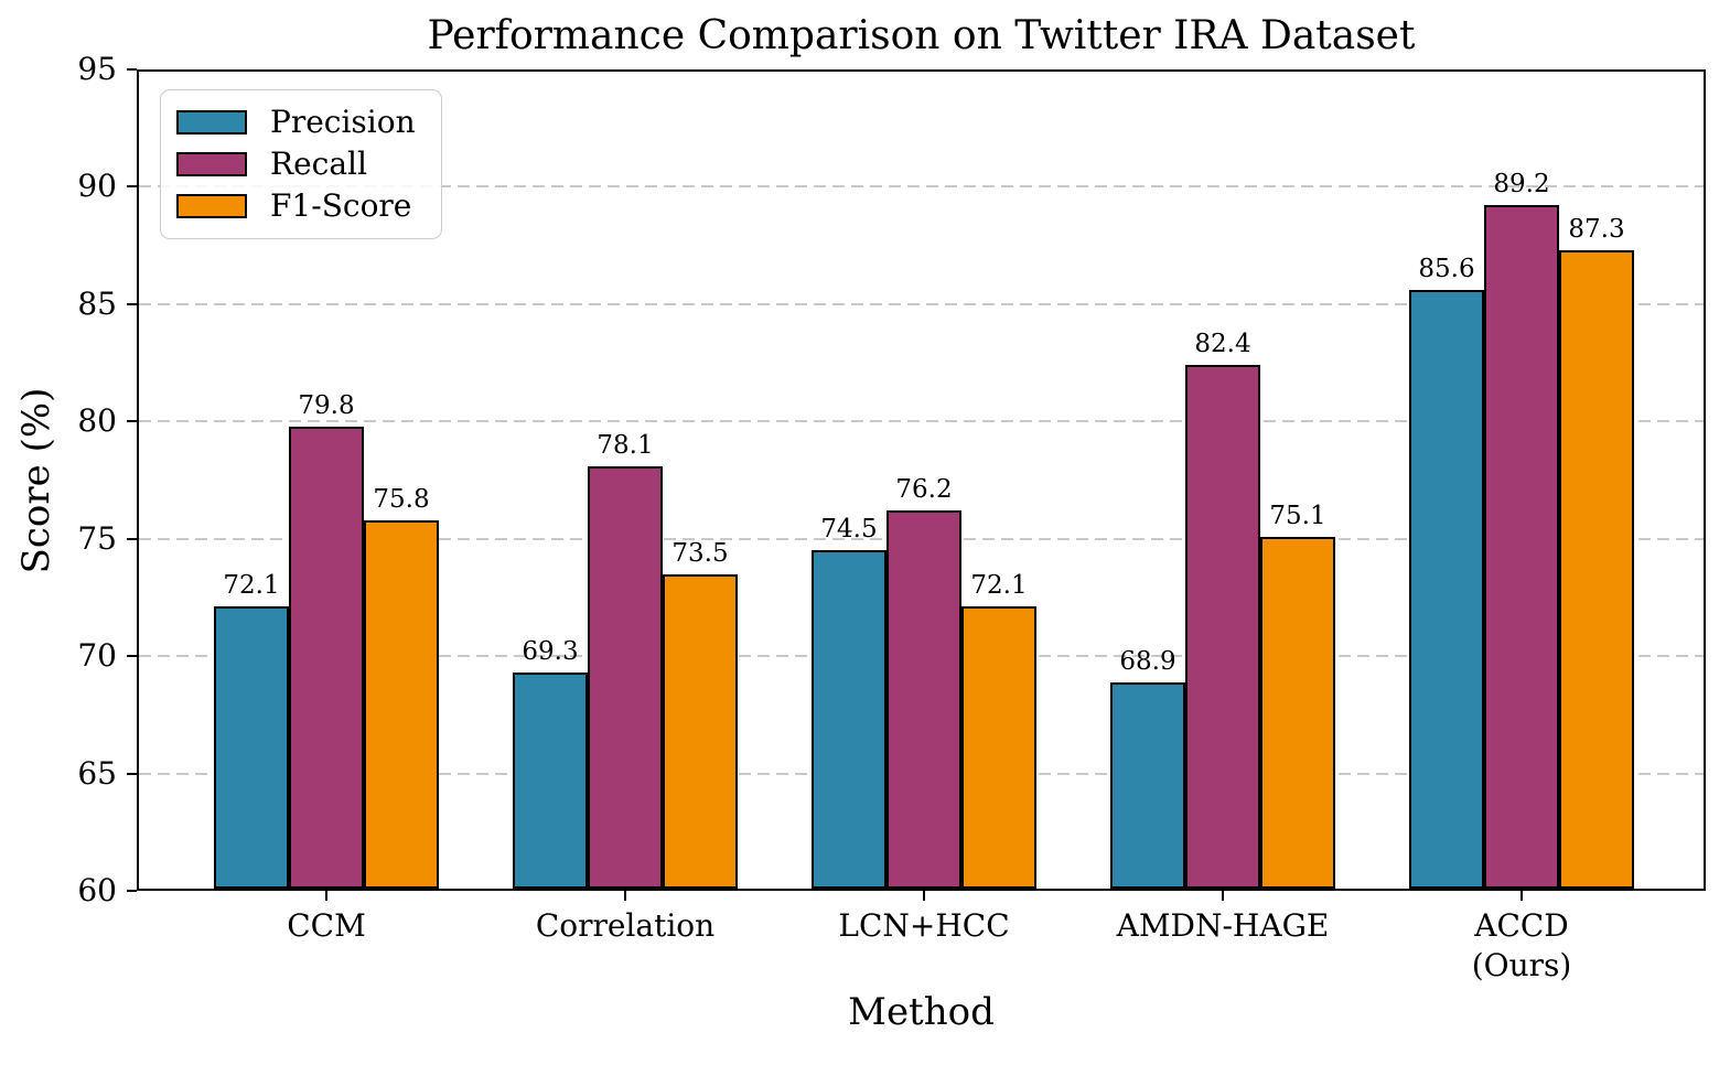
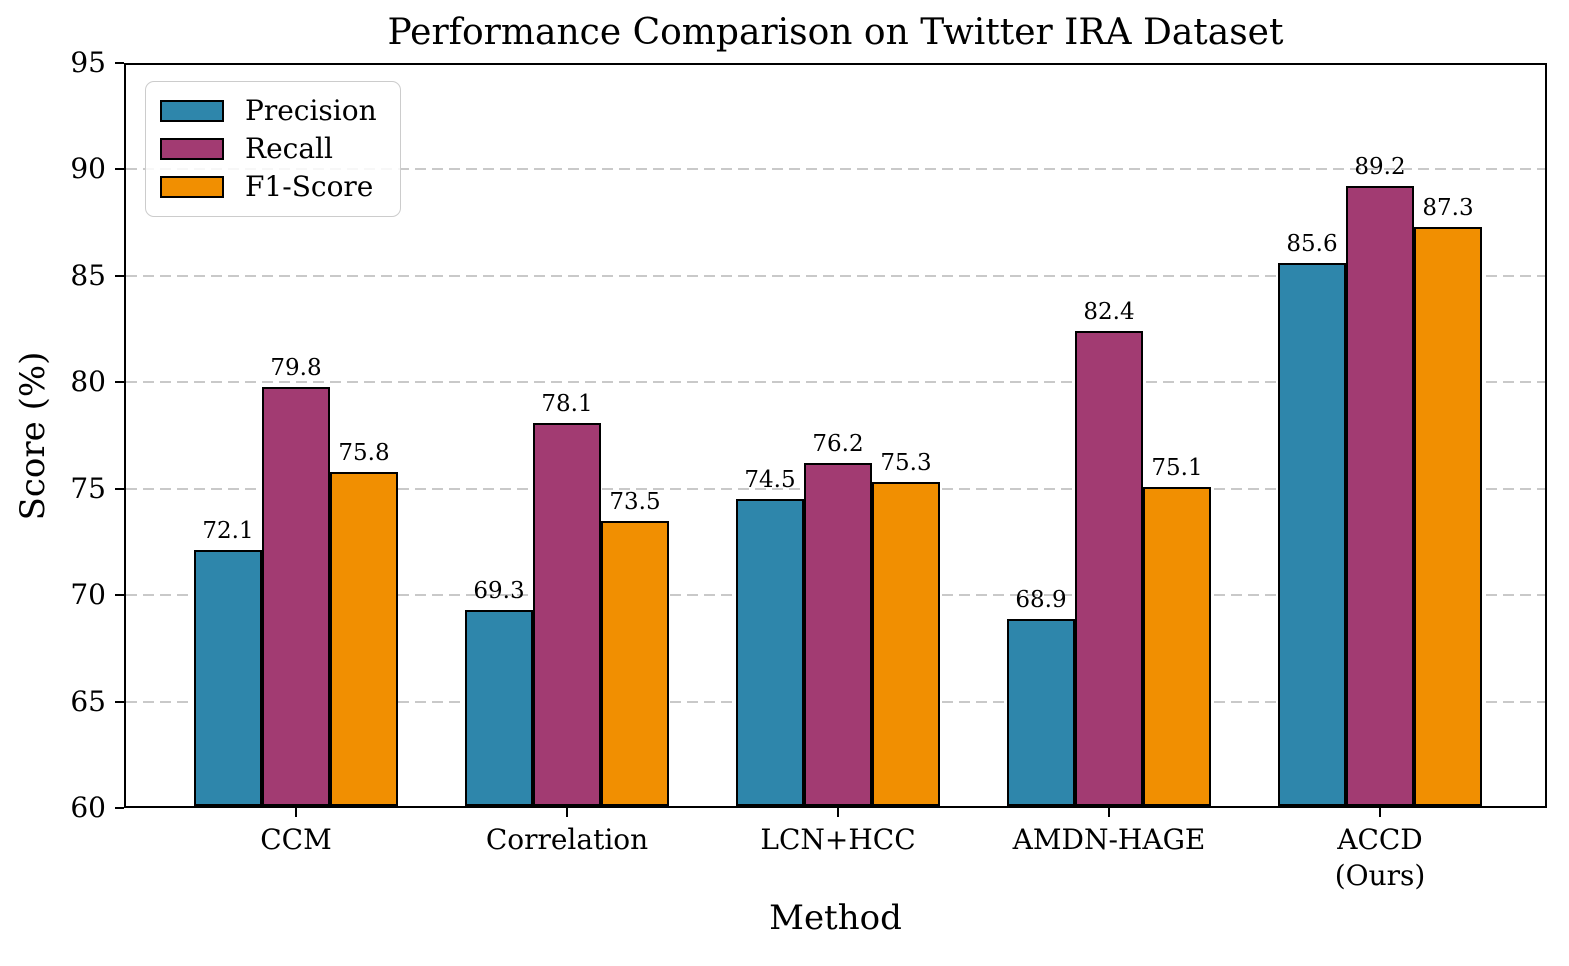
F1-Score/LCN+HCC: 72.1 -> 75.3
